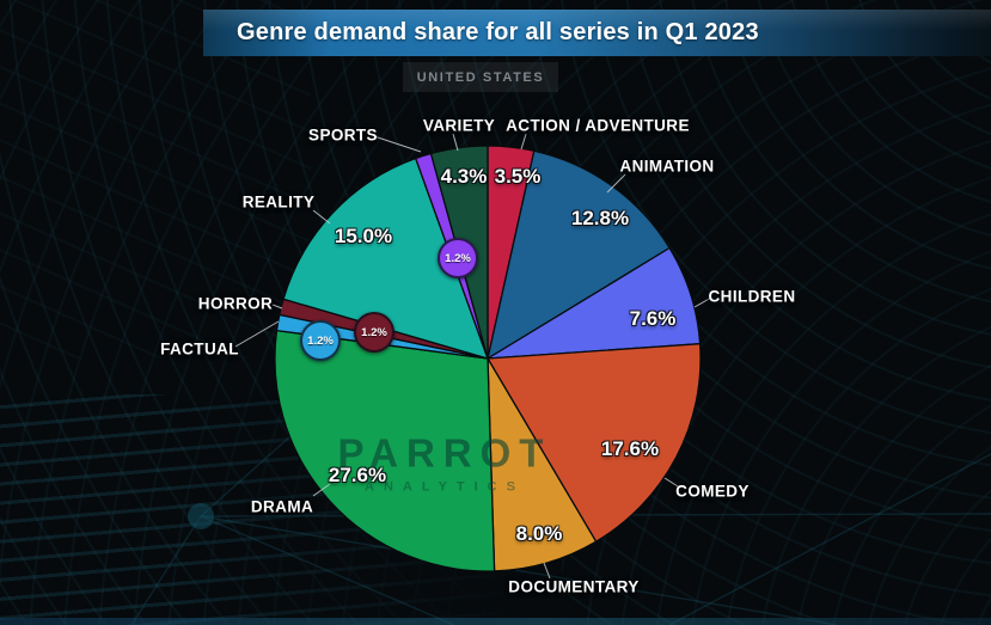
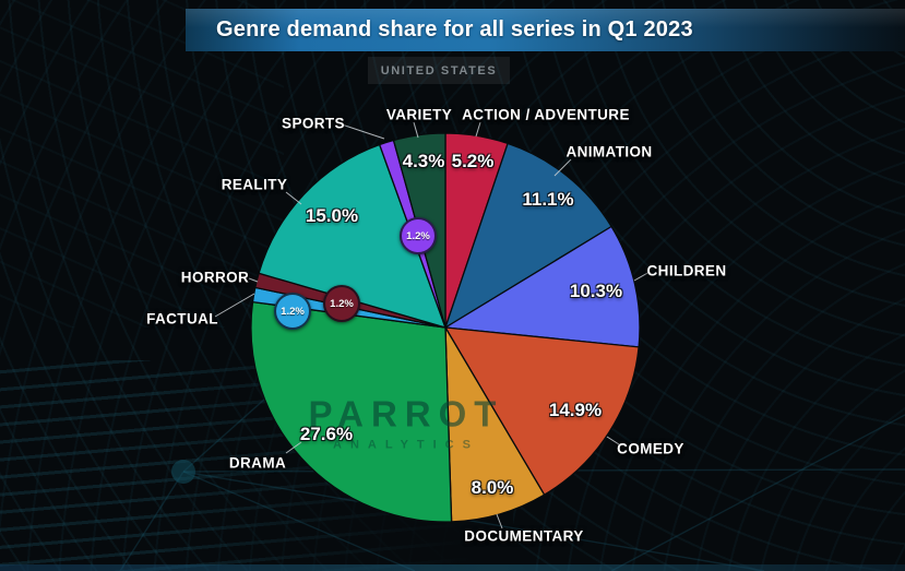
ACTION / ADVENTURE: 3.5% -> 5.2%
ANIMATION: 12.8% -> 11.1%
CHILDREN: 7.6% -> 10.3%
COMEDY: 17.6% -> 14.9%
